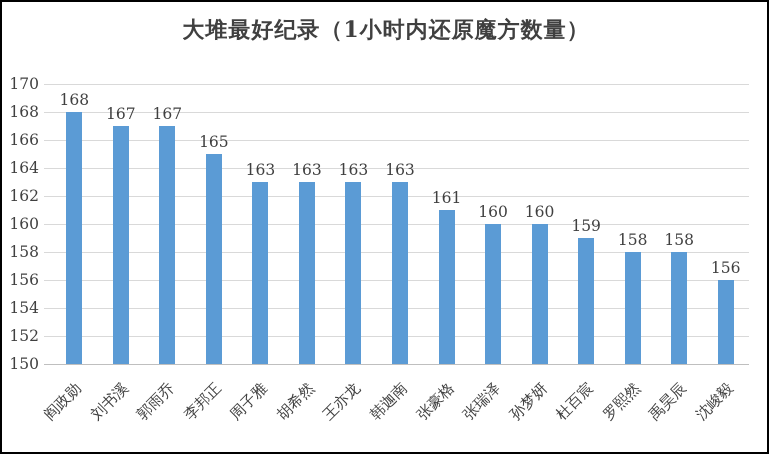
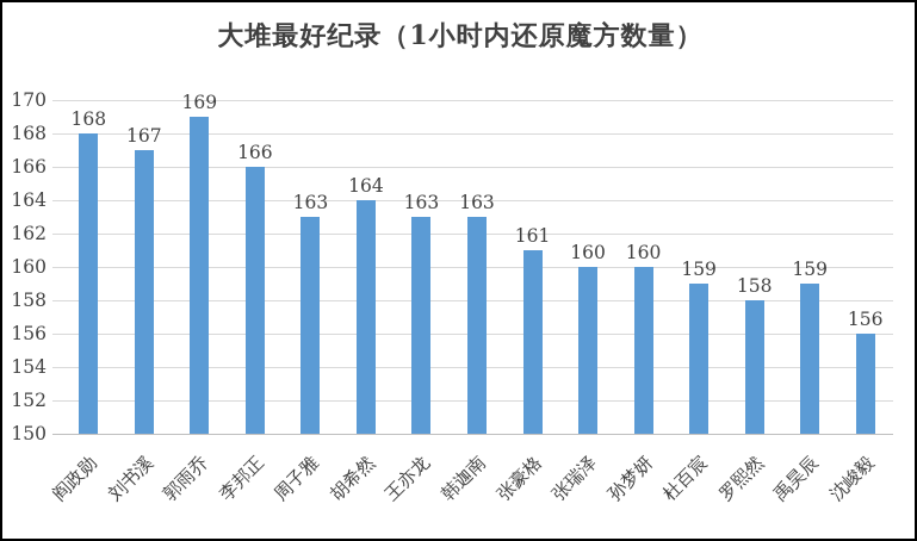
郭雨乔: 167 -> 169
李邦正: 165 -> 166
胡希然: 163 -> 164
禹昊辰: 158 -> 159
